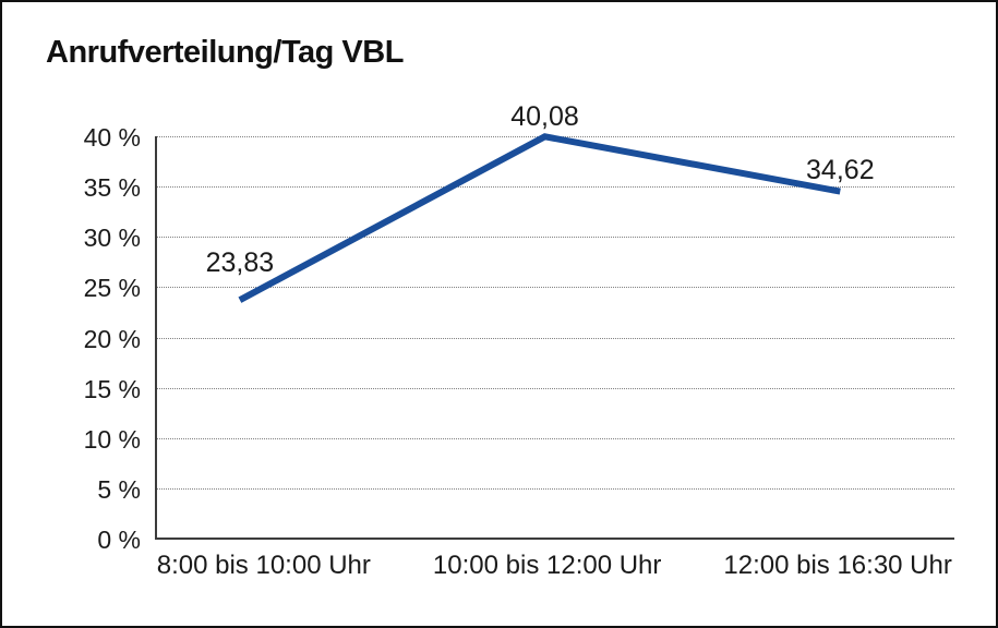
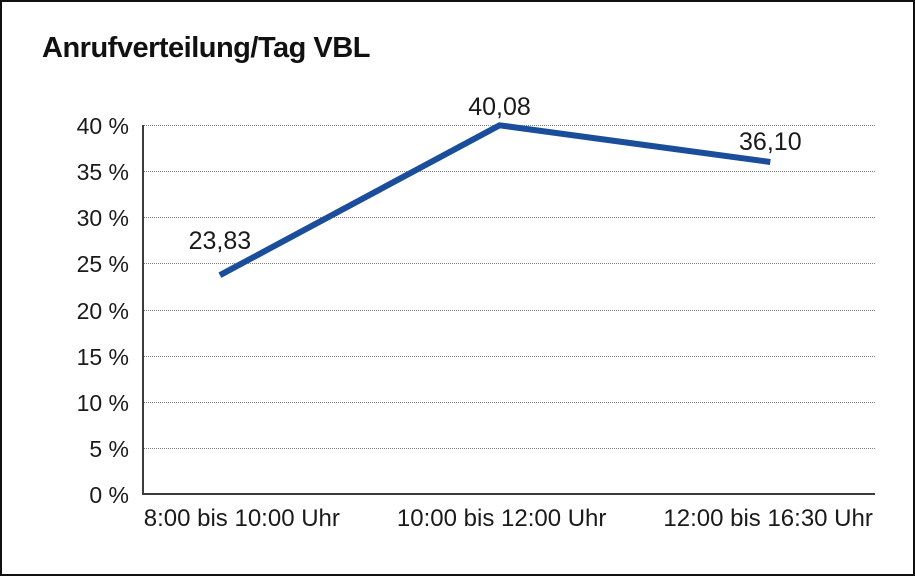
12:00 bis 16:30 Uhr: 34,62 -> 36,10
